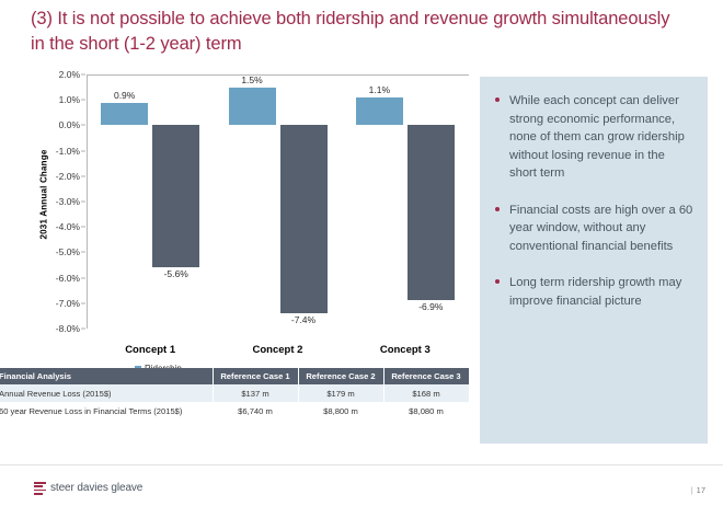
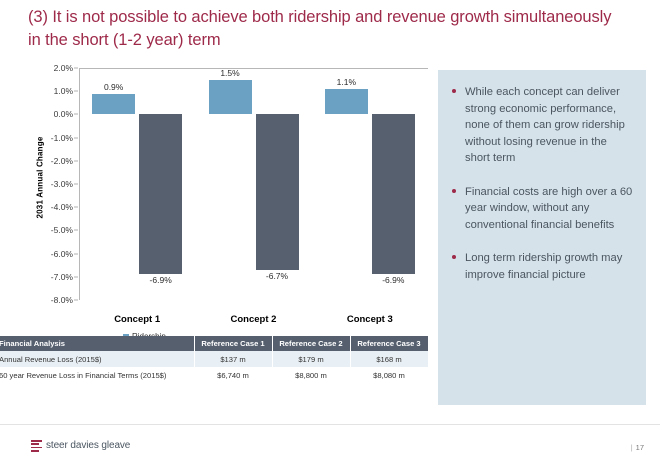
Revenue/Concept 1: -5.6% -> -6.9%
Revenue/Concept 2: -7.4% -> -6.7%
